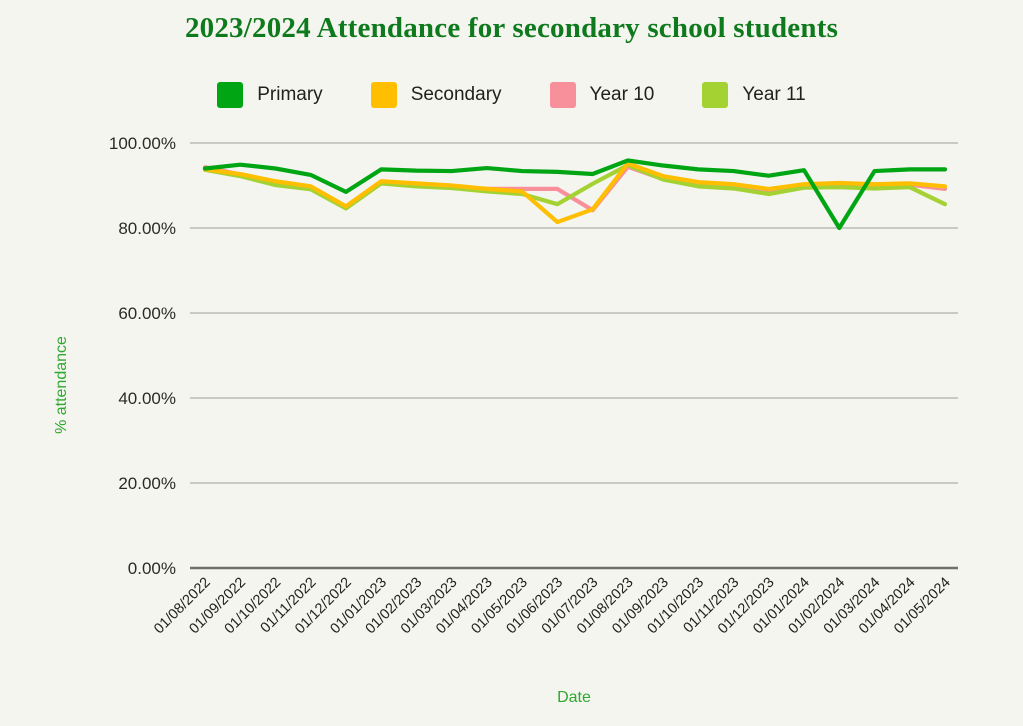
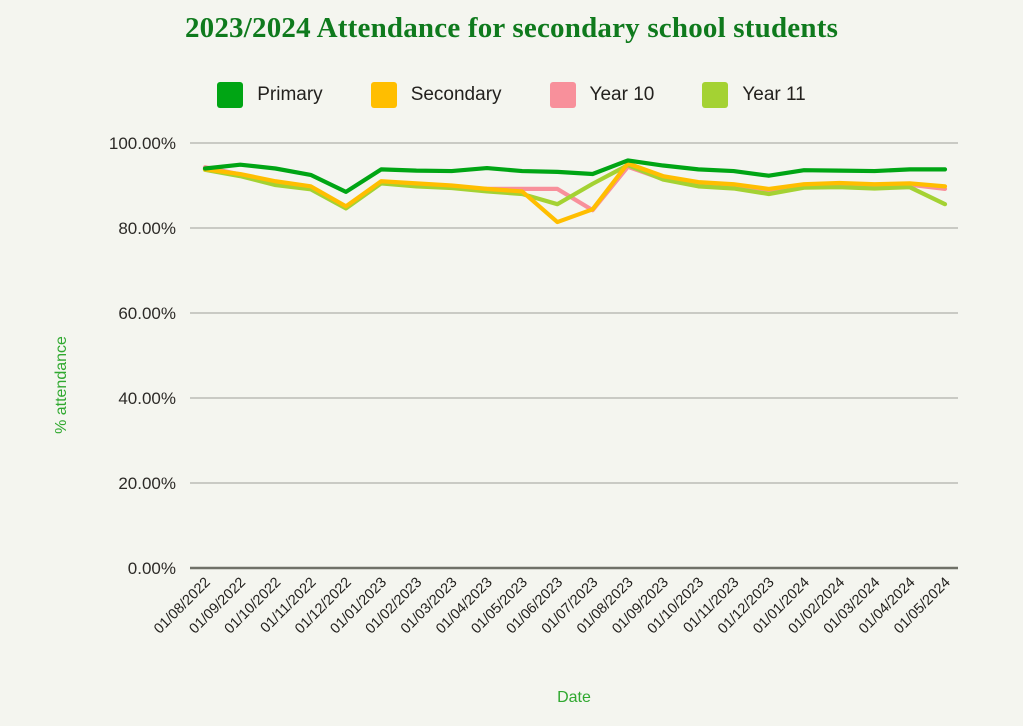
Primary/01/02/2024: 80% -> 94%
